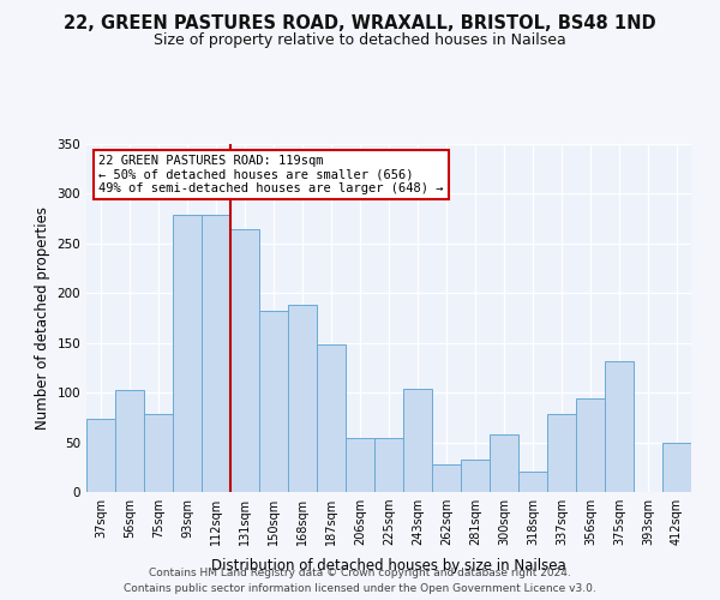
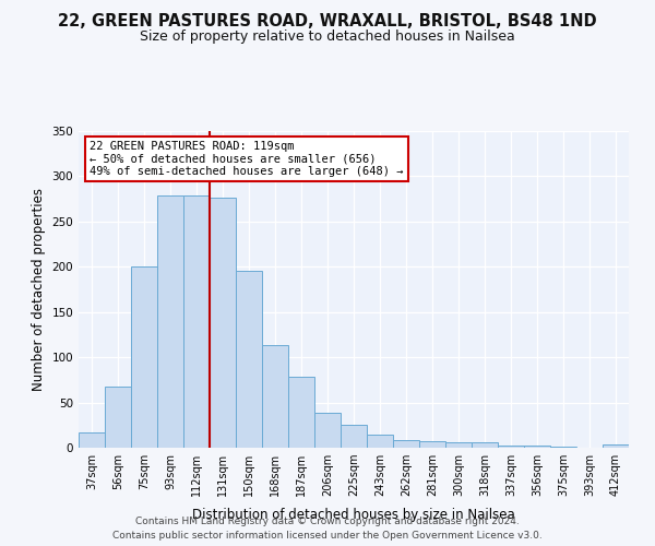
37sqm: 74 -> 17
56sqm: 102 -> 67
75sqm: 78 -> 200
131sqm: 264 -> 276
150sqm: 182 -> 195
168sqm: 188 -> 113
187sqm: 148 -> 79
206sqm: 54 -> 39
225sqm: 54 -> 25
243sqm: 104 -> 14
262sqm: 28 -> 9
281sqm: 32 -> 7
300sqm: 58 -> 6
318sqm: 20 -> 6
337sqm: 78 -> 3
356sqm: 94 -> 2
375sqm: 132 -> 1
412sqm: 50 -> 4
